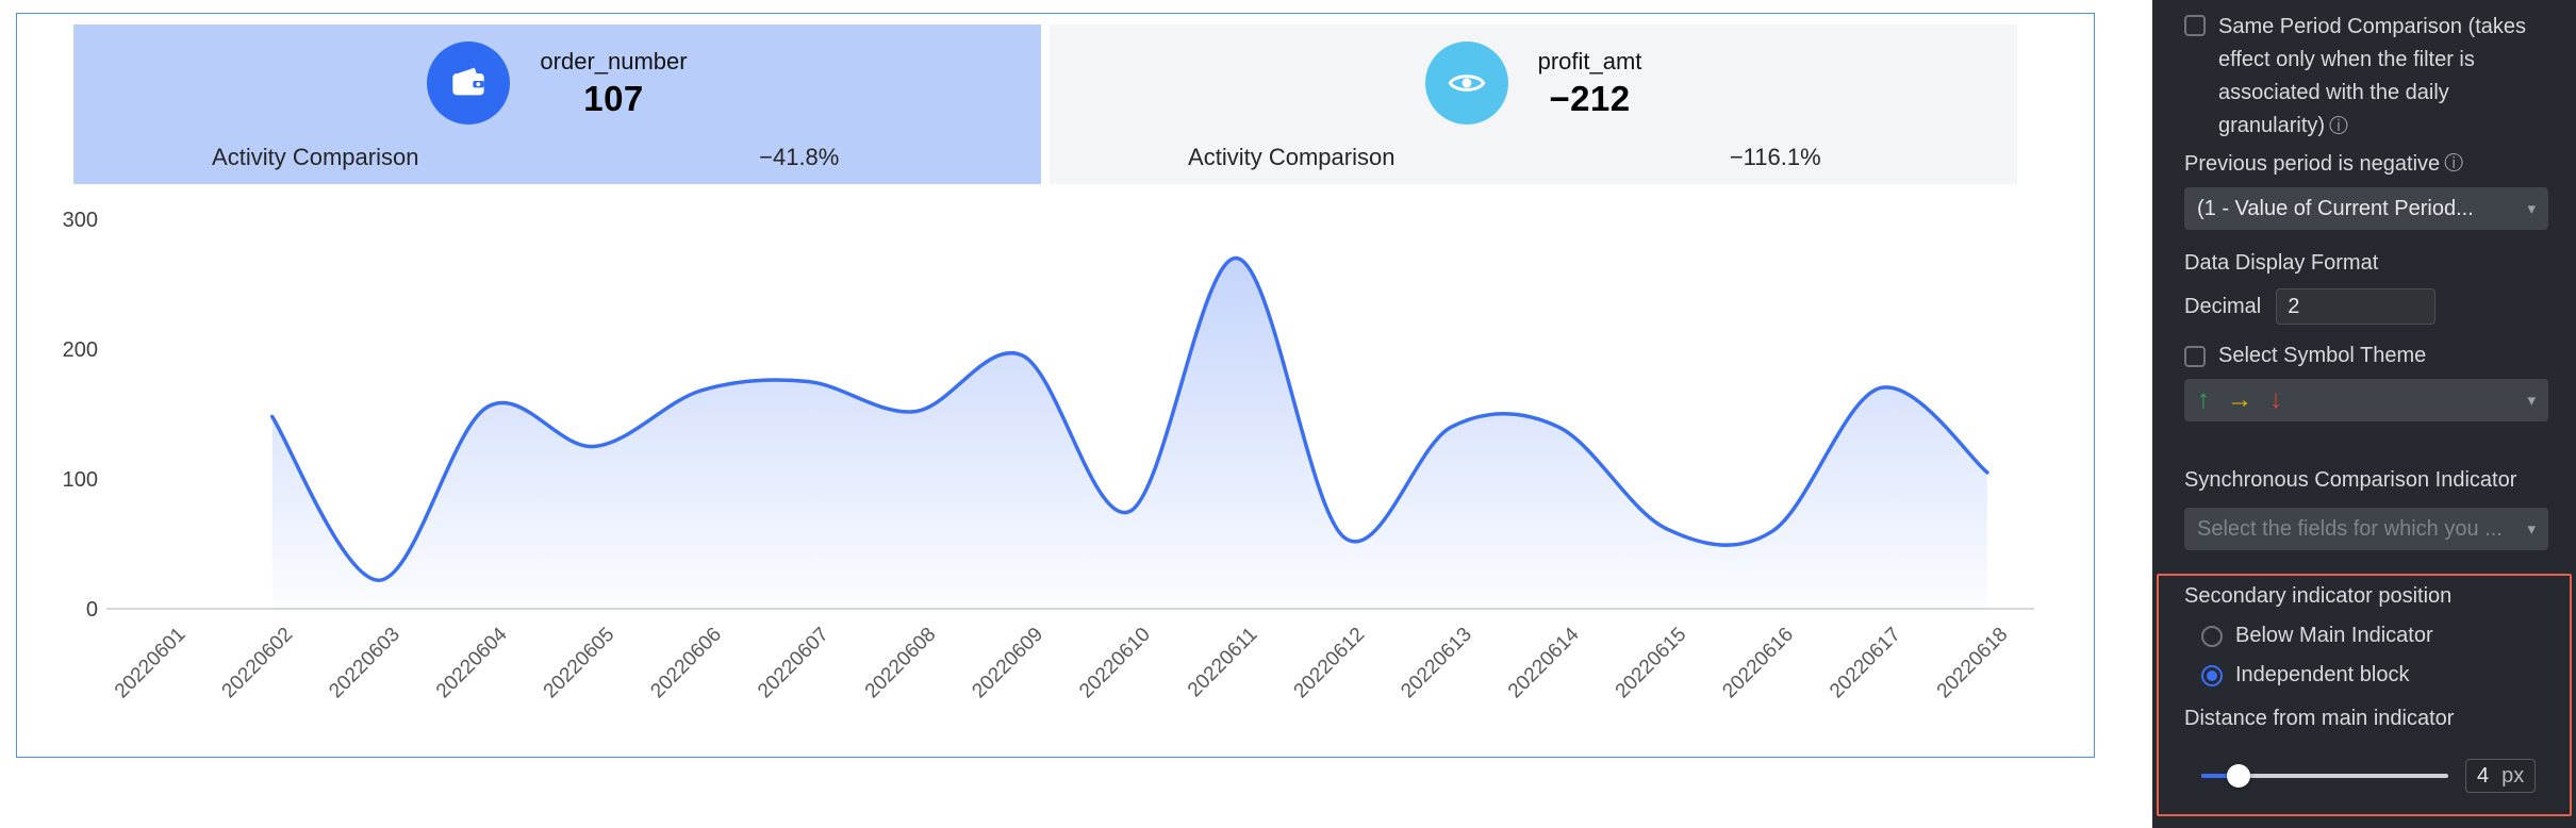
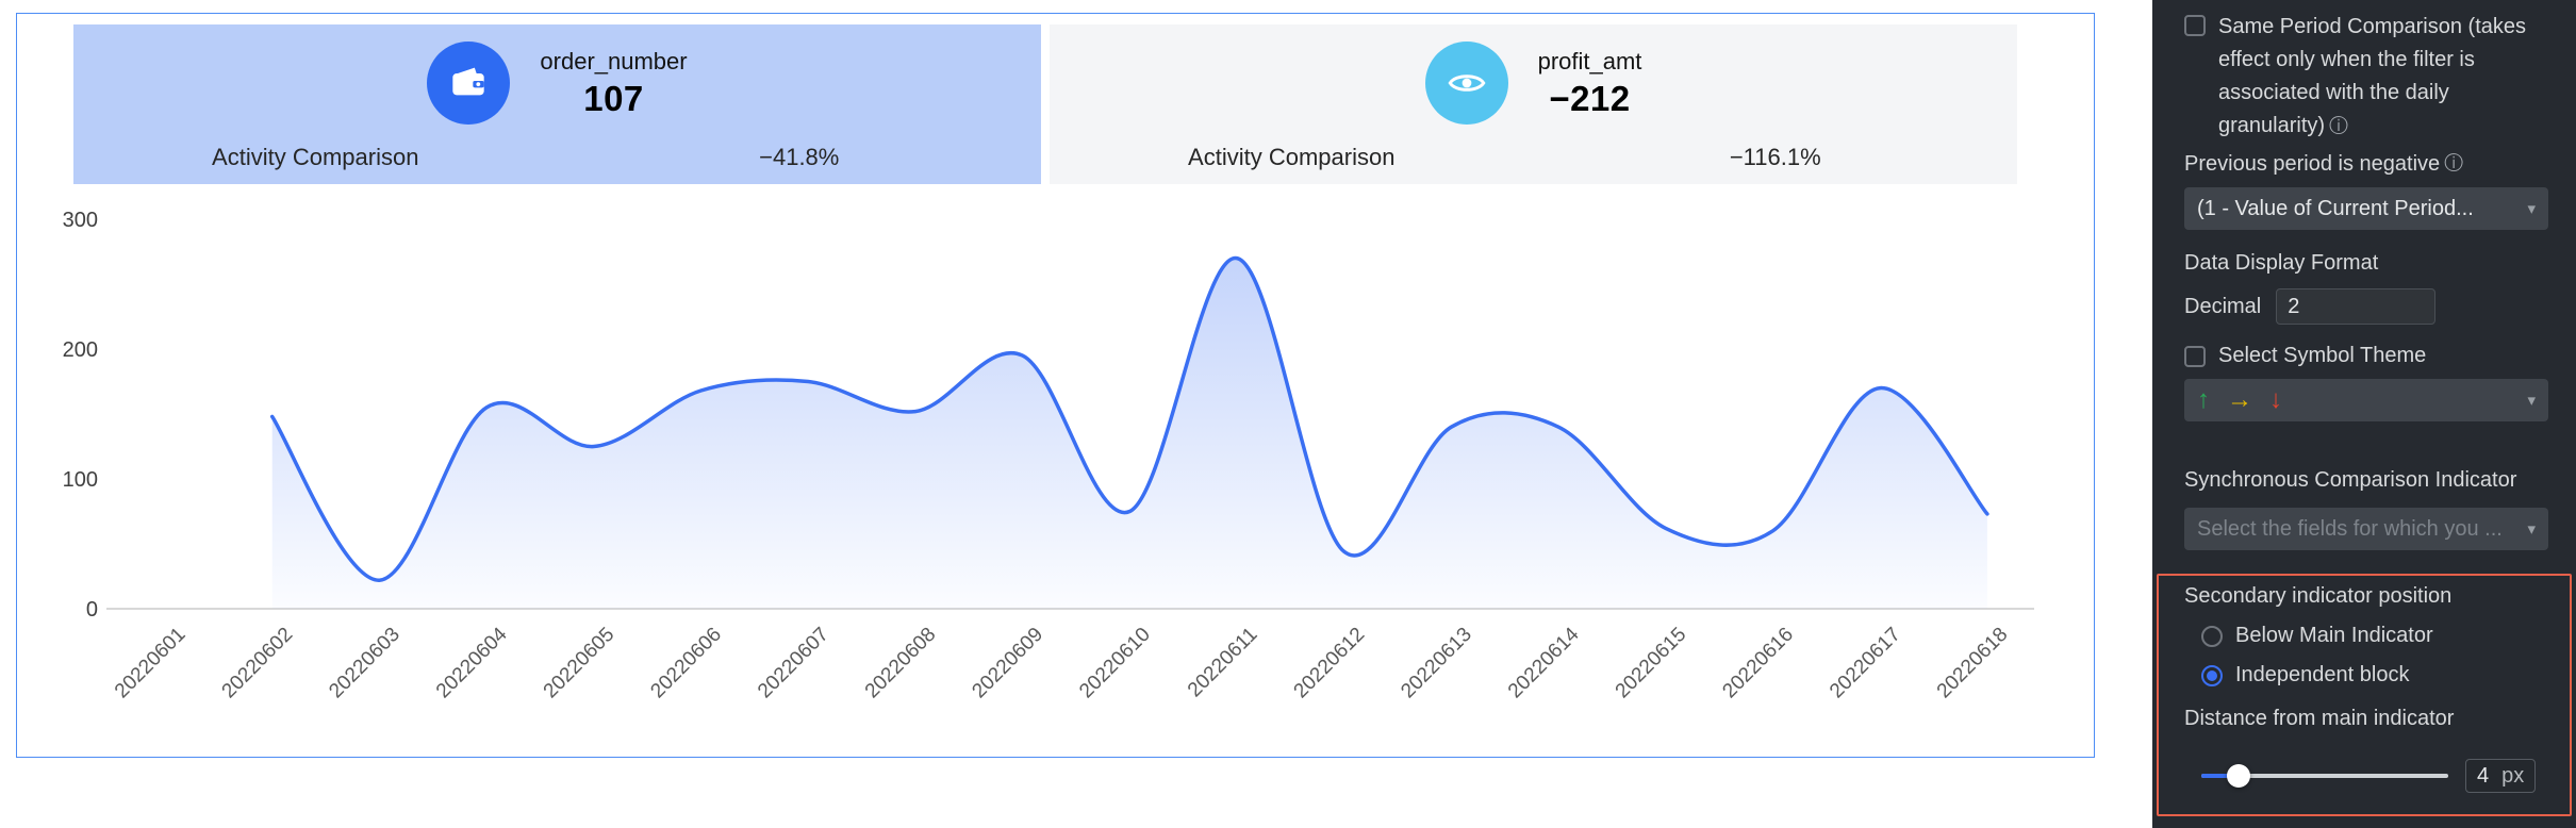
20220612: 55 -> 44
20220618: 105 -> 73
